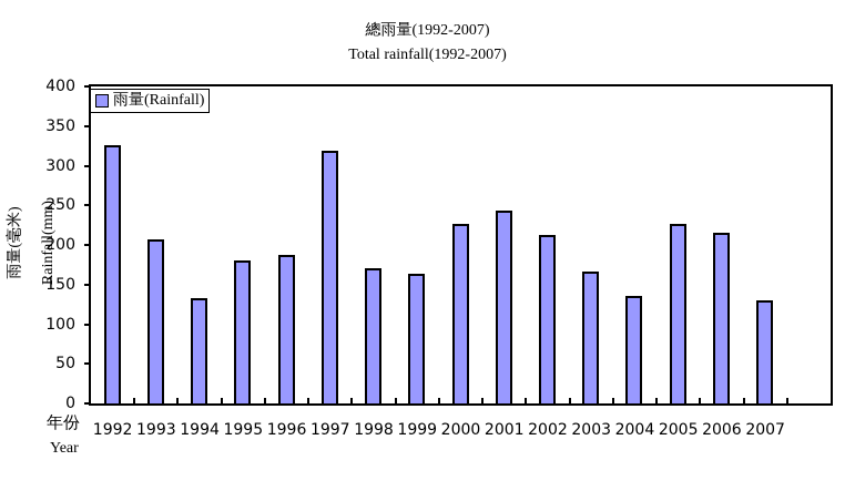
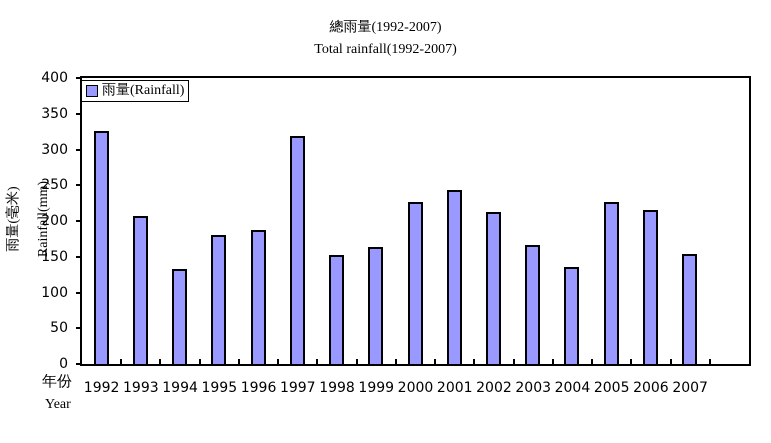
1998: 170 -> 150
2007: 130 -> 150
